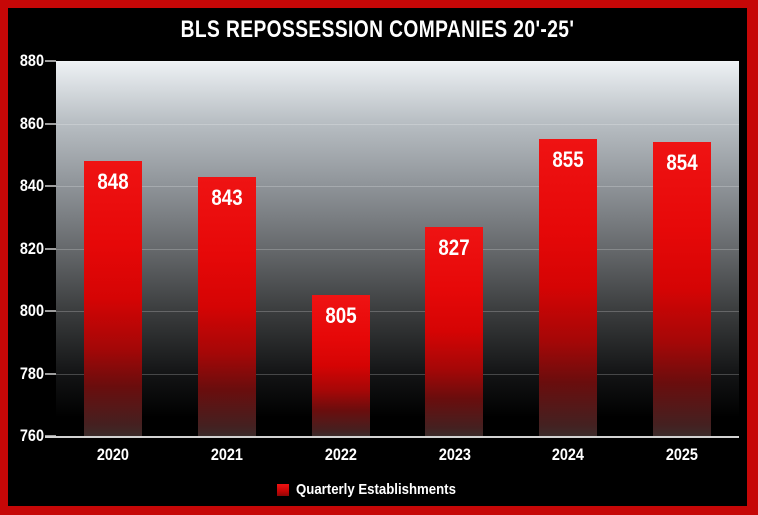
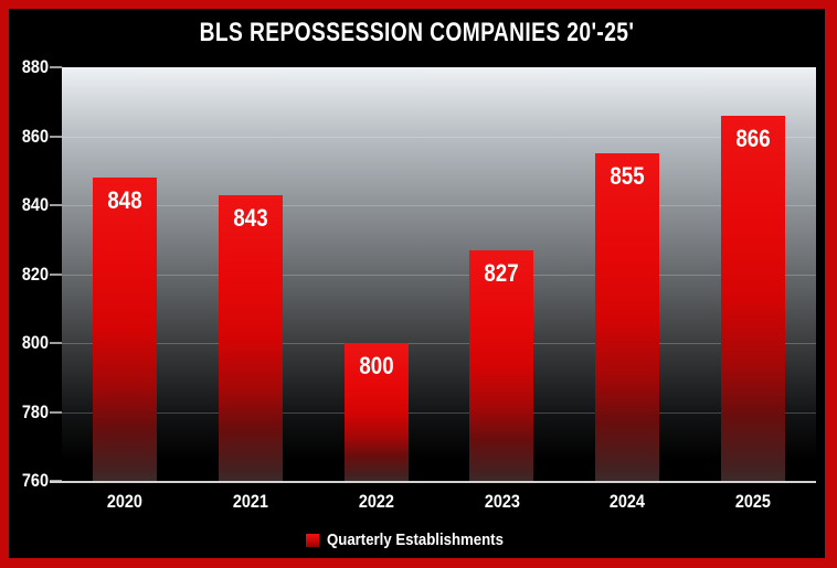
2022: 805 -> 800
2025: 854 -> 866
